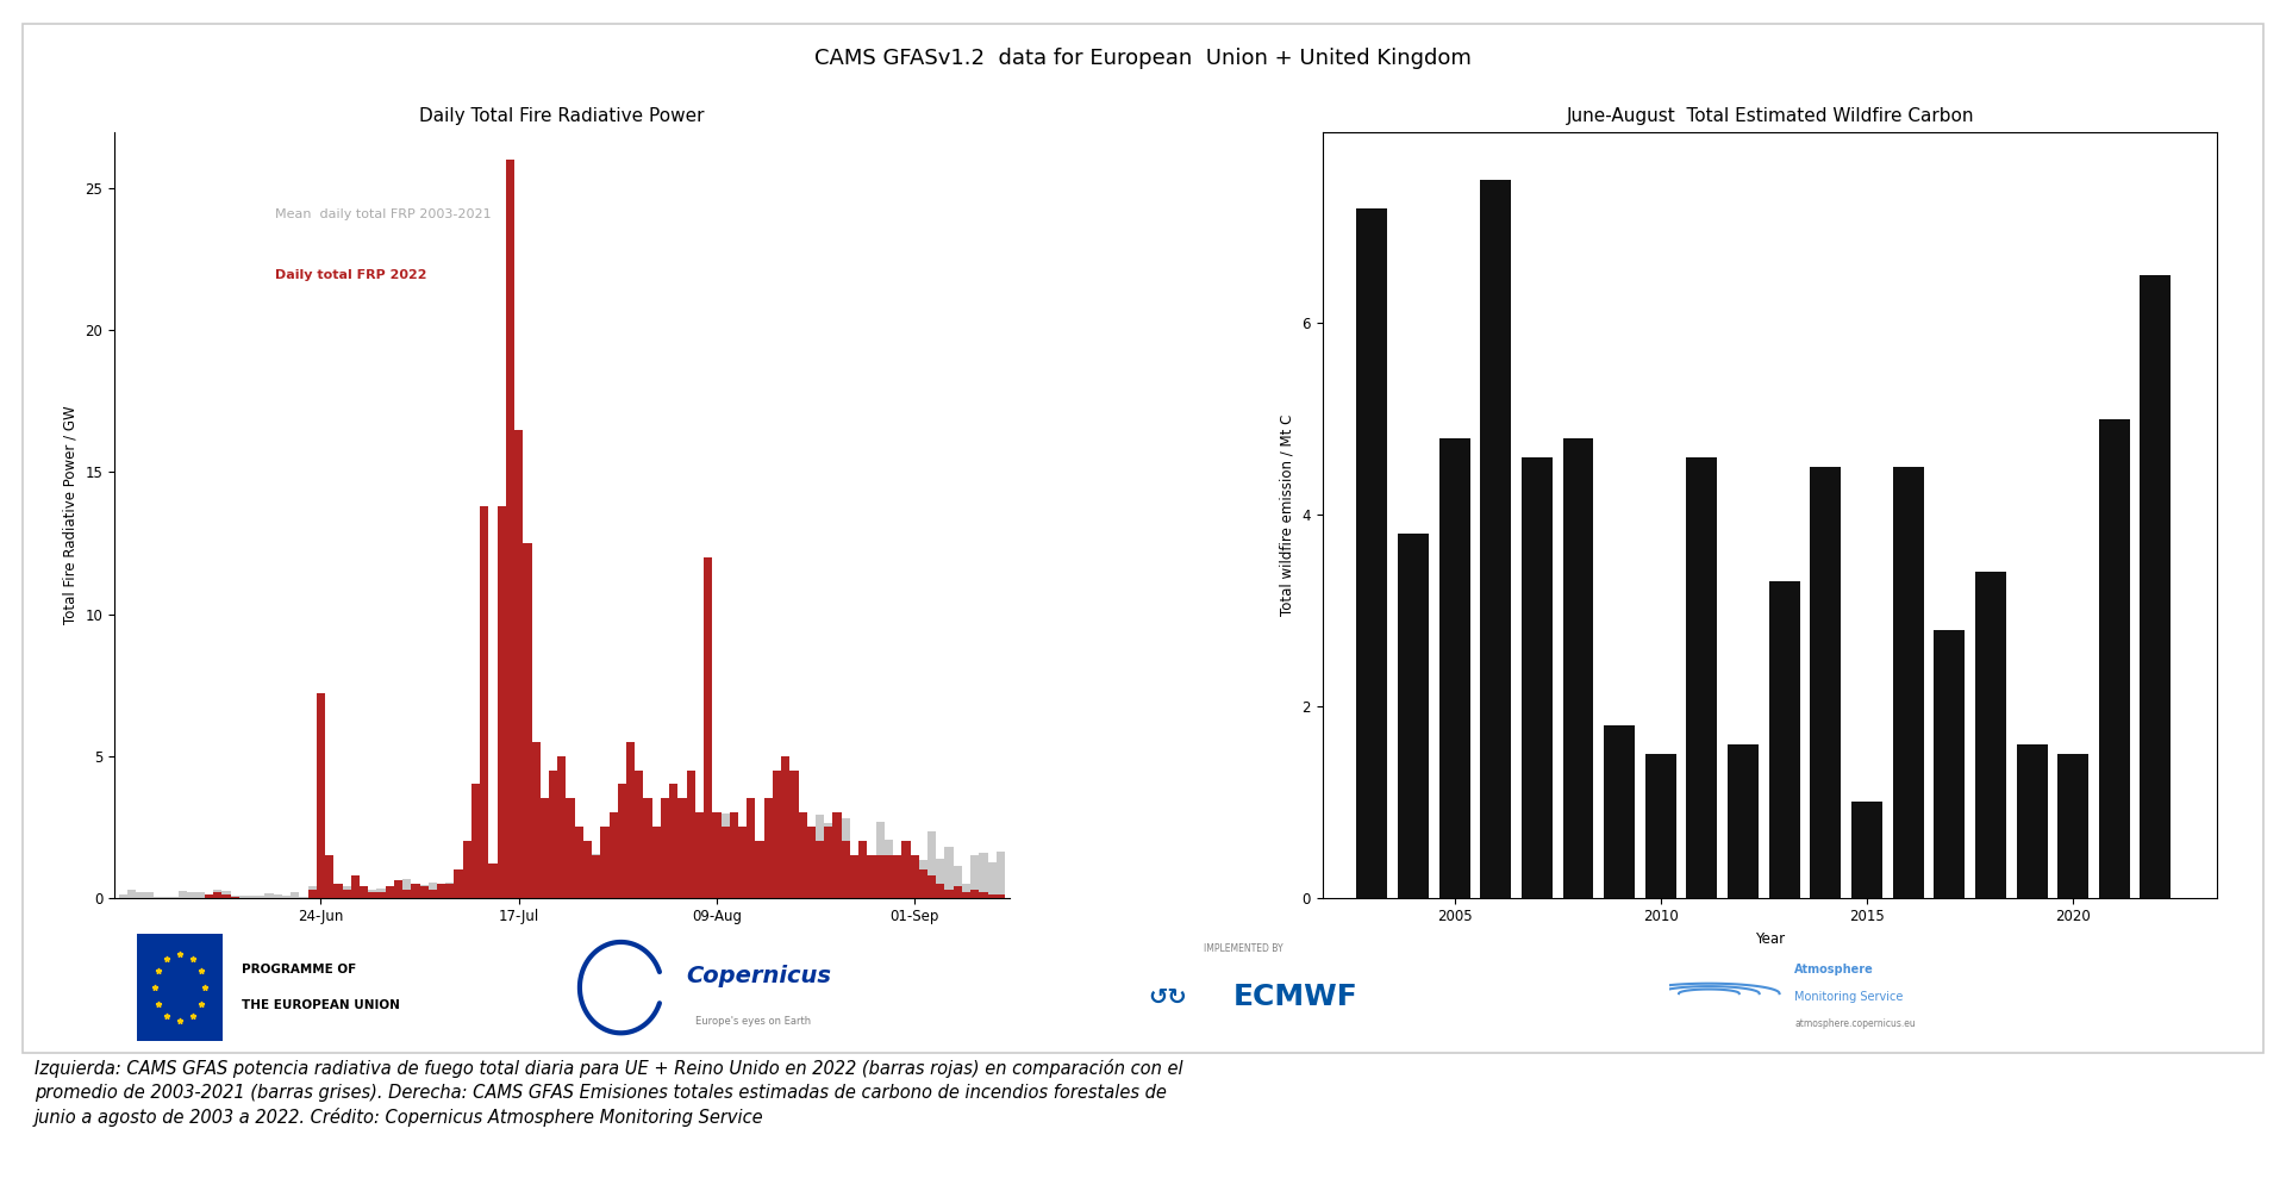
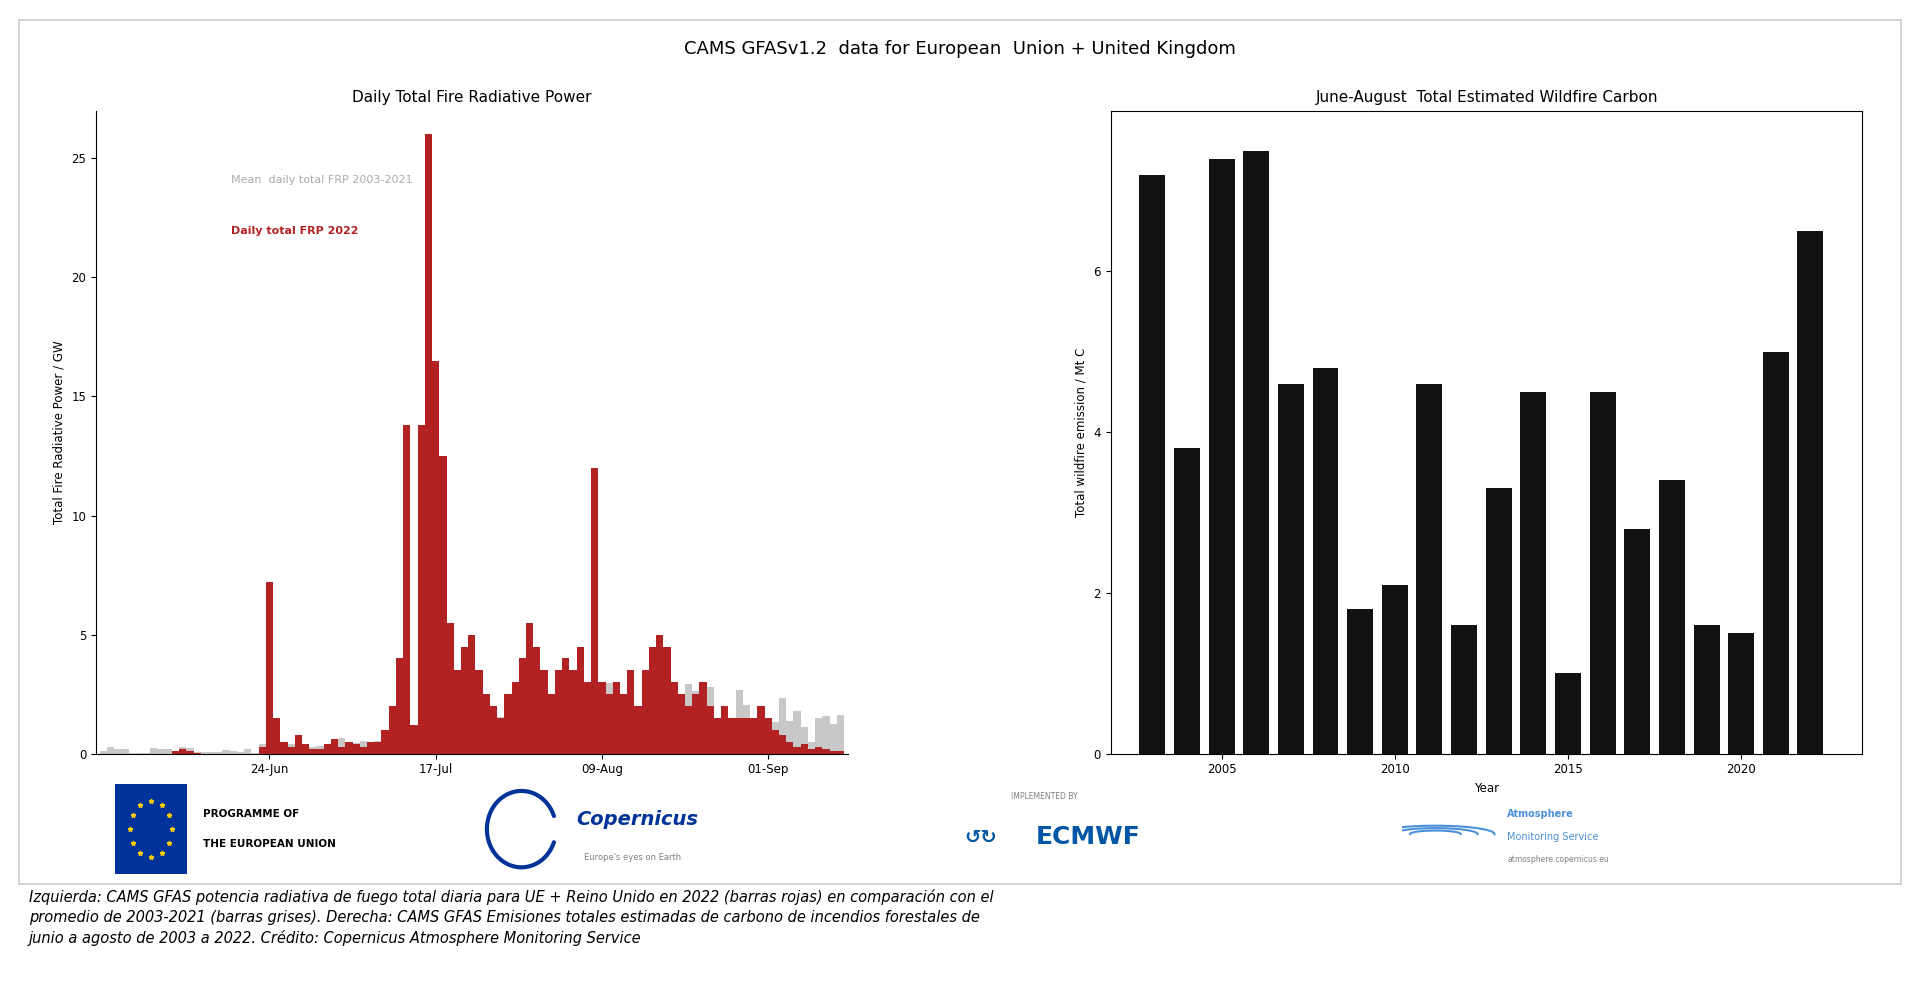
June-August Total Estimated Wildfire Carbon/2005: 4.8 -> 7.4
June-August Total Estimated Wildfire Carbon/2010: 1.5 -> 2.1
